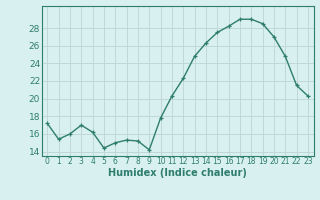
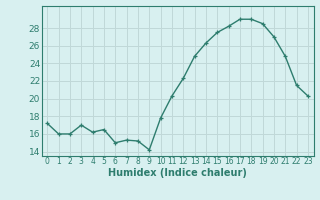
1: 15.4 -> 16.0
5: 14.4 -> 16.5
